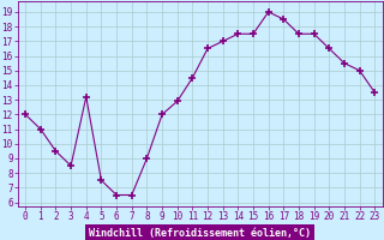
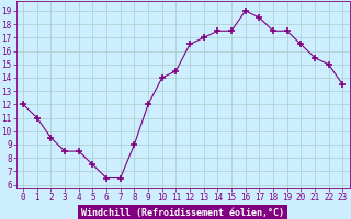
4: 13.2 -> 8.5
10: 12.9 -> 14.0
